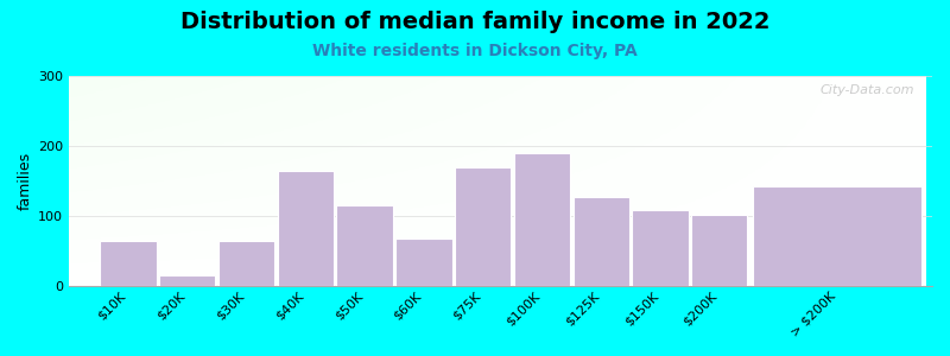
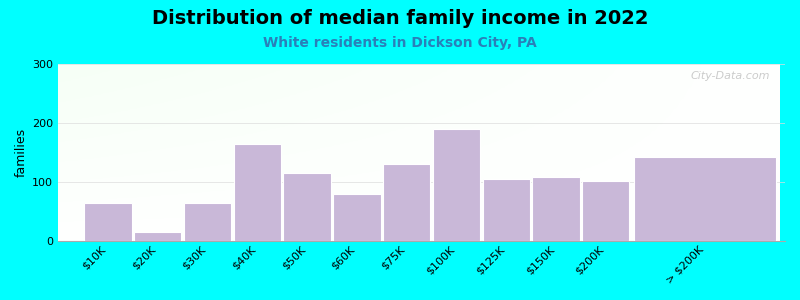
$60K: 68 -> 80
$75K: 170 -> 130
$125K: 128 -> 105
